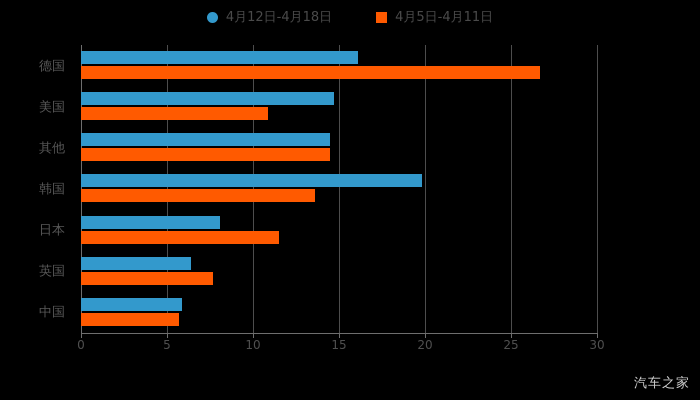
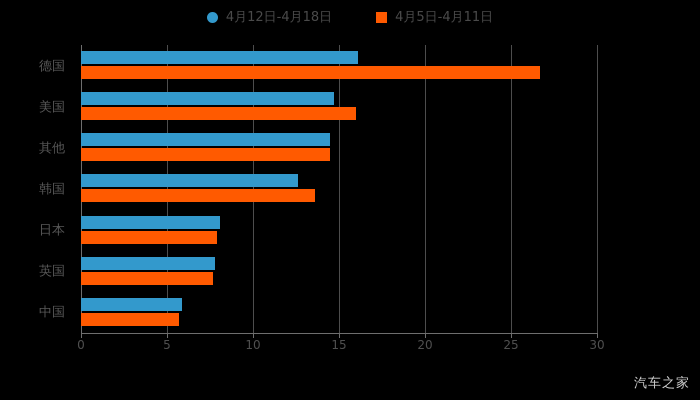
4月5日-4月11日/美国: 10.9 -> 16.0
4月12日-4月18日/韩国: 19.8 -> 12.6
4月5日-4月11日/日本: 11.5 -> 7.9
4月12日-4月18日/英国: 6.4 -> 7.8
